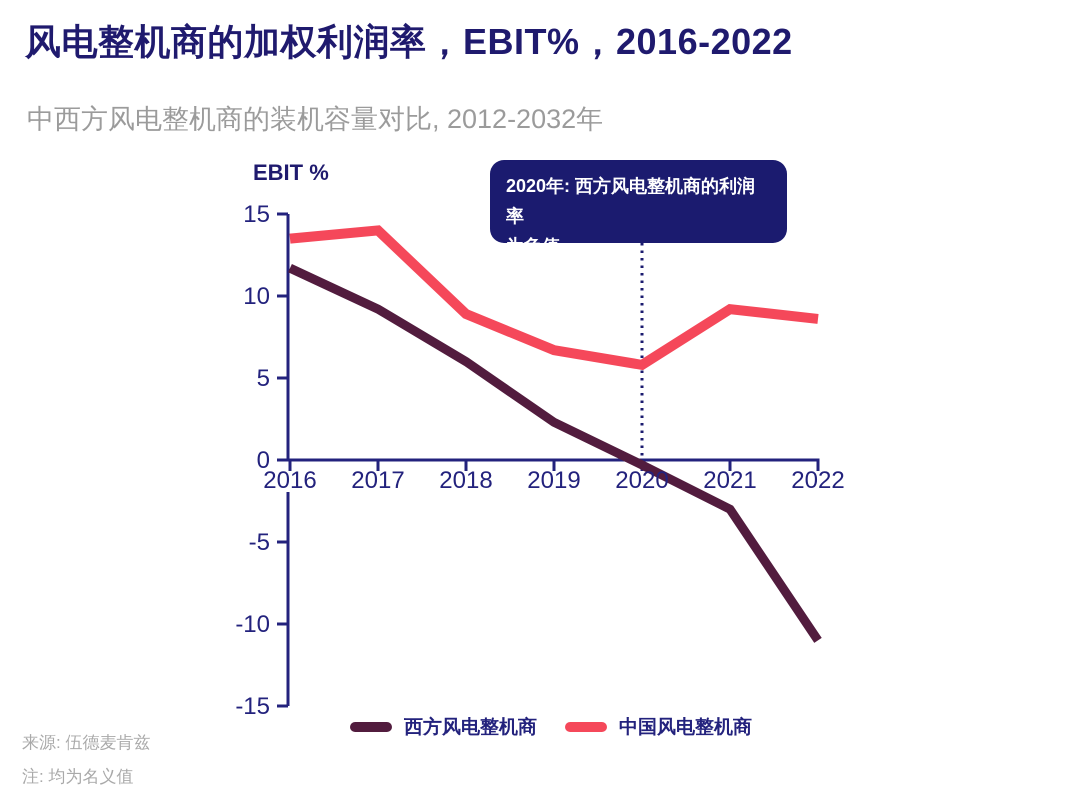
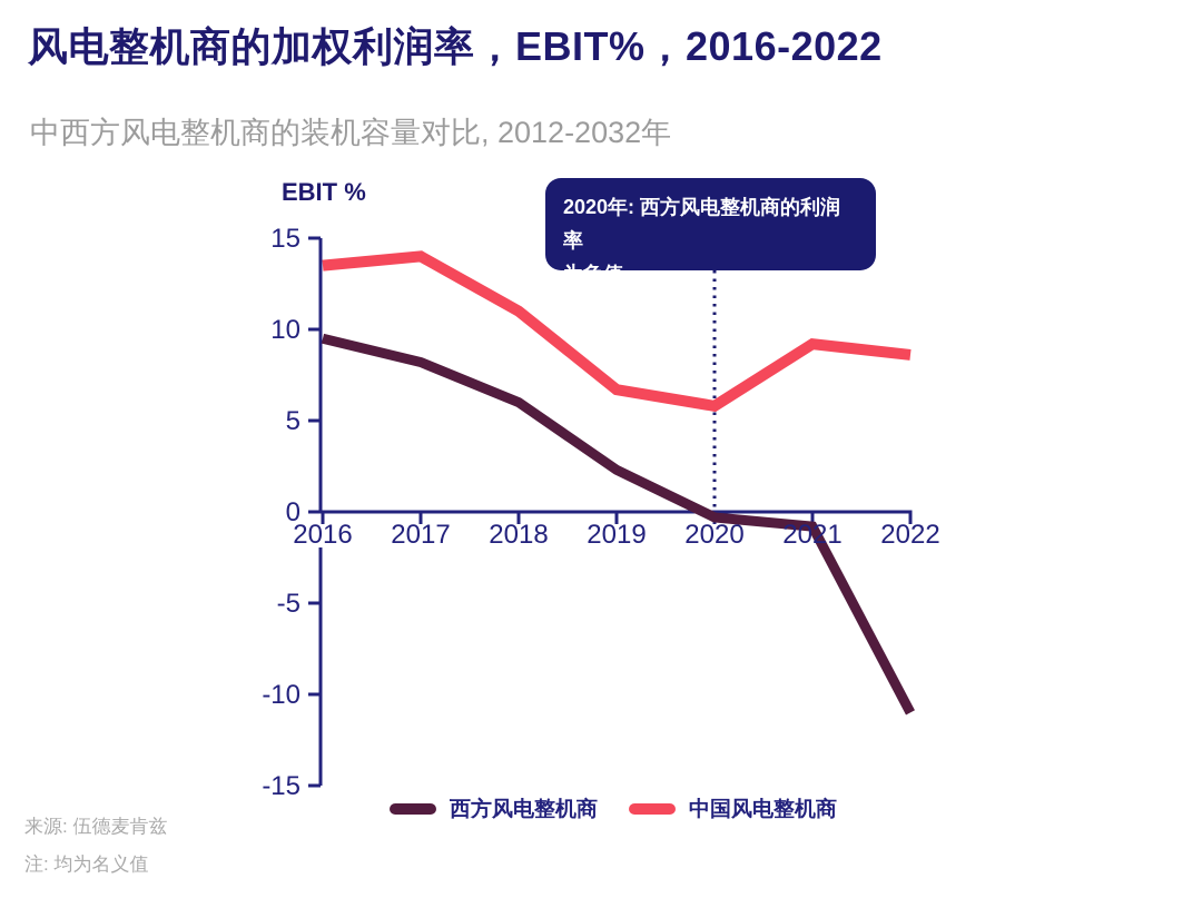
西方风电整机商/2016: 11.7 -> 9.5
西方风电整机商/2017: 9.2 -> 8.2
中国风电整机商/2018: 8.9 -> 11.0
西方风电整机商/2021: -3.0 -> -0.8
